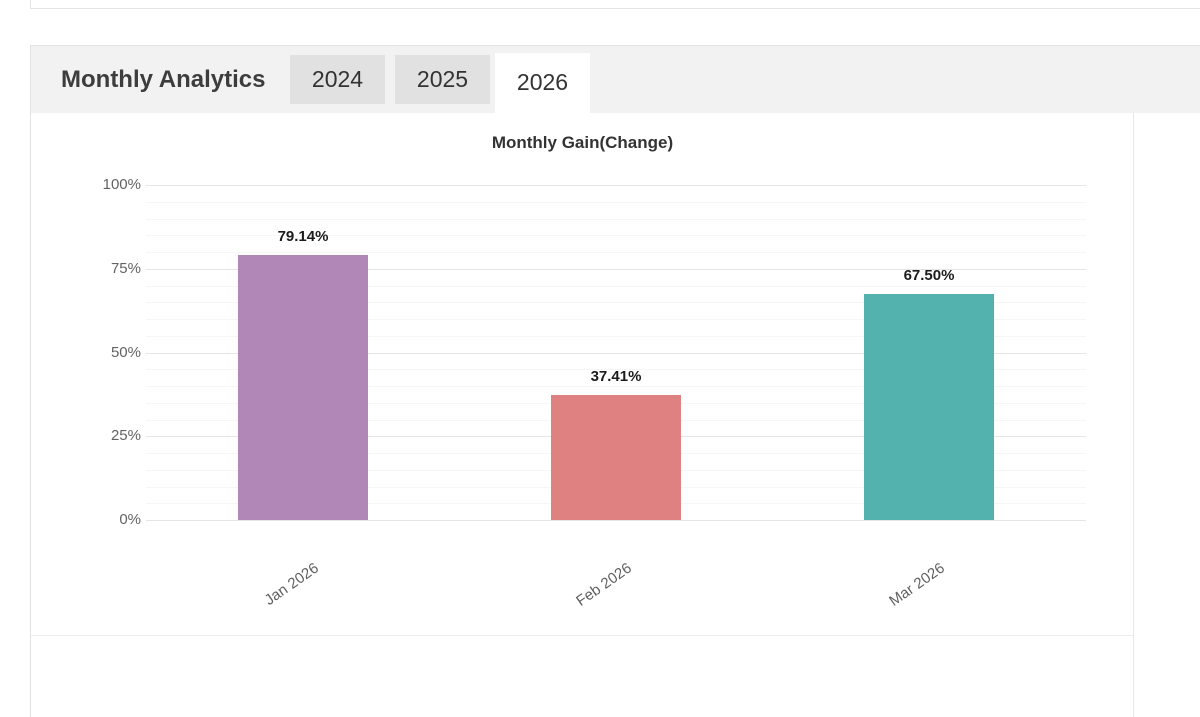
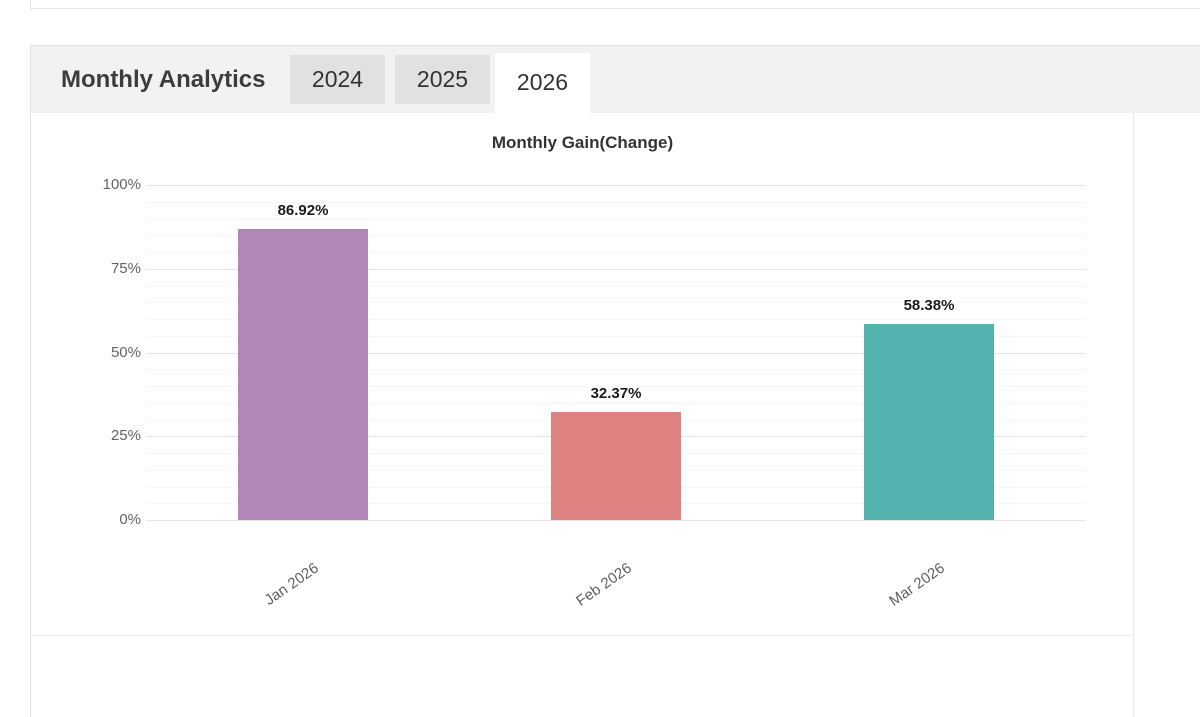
Jan 2026: 79.14% -> 86.92%
Feb 2026: 37.41% -> 32.37%
Mar 2026: 67.50% -> 58.38%
